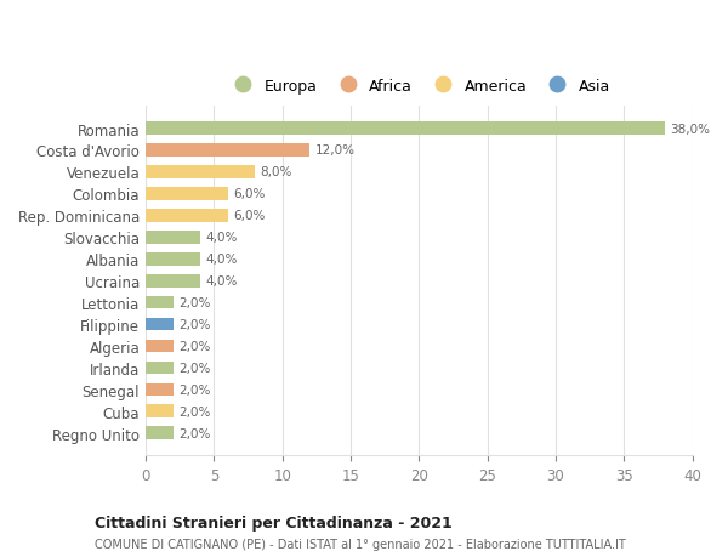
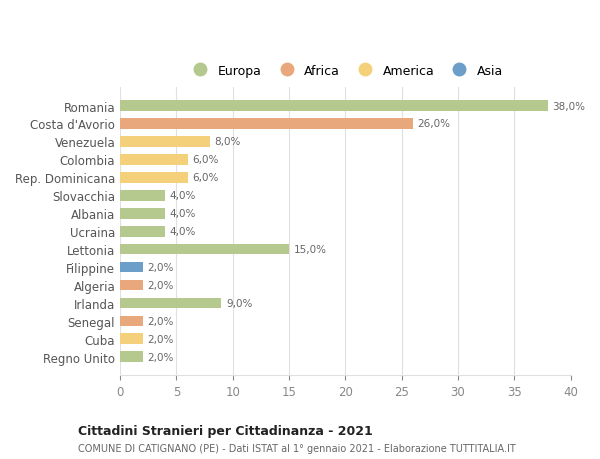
Costa d'Avorio: 12,0% -> 26,0%
Lettonia: 2,0% -> 15,0%
Irlanda: 2,0% -> 9,0%
